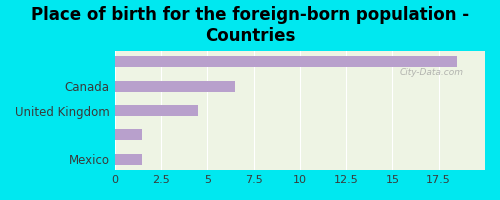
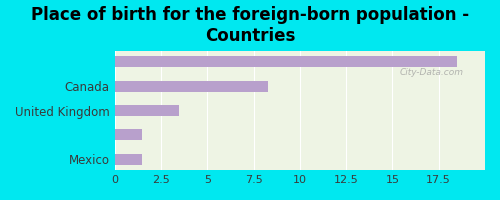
Canada: 6.5 -> 8.3
United Kingdom: 4.5 -> 3.5
